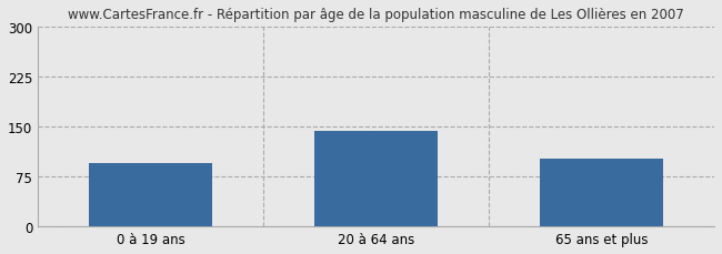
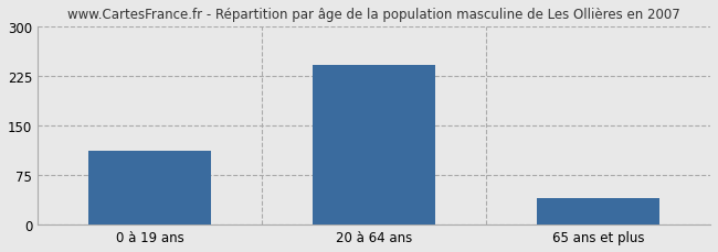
0 à 19 ans: 96 -> 112
20 à 64 ans: 144 -> 242
65 ans et plus: 102 -> 40
